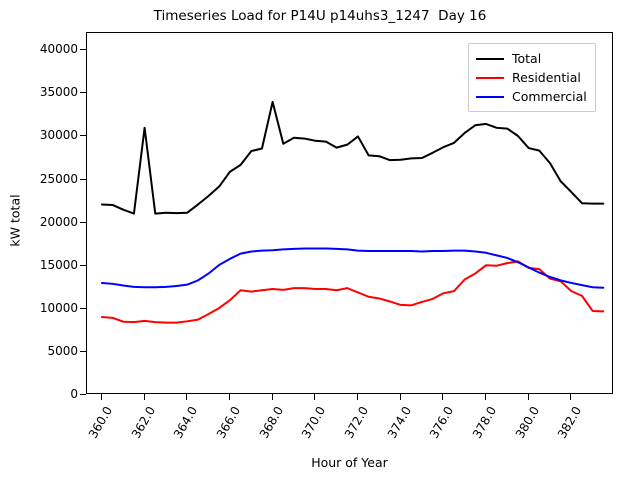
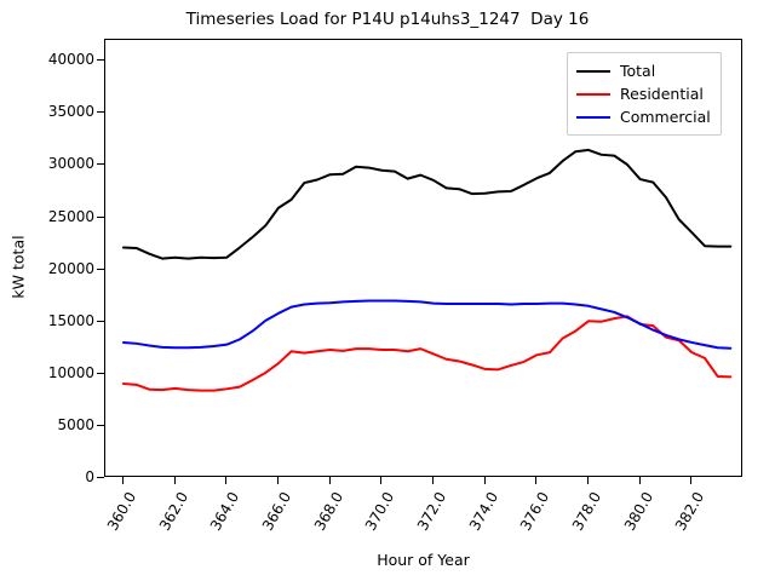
Total/362.0: 31000 -> 21000
Total/368.0: 34000 -> 29000
Total/372.0: 30000 -> 29000
